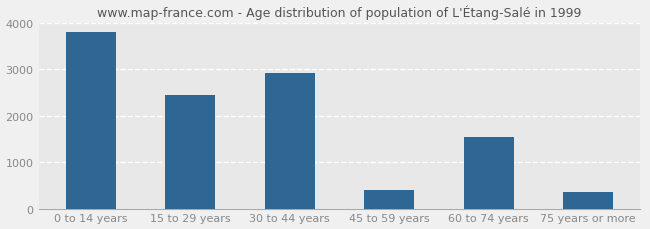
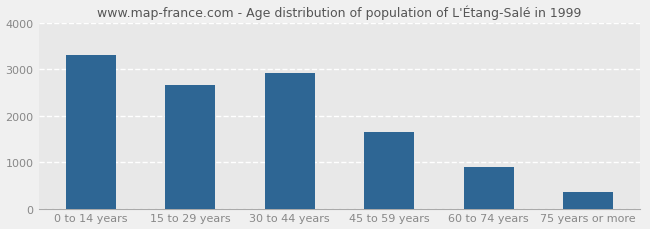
0 to 14 years: 3800 -> 3300
15 to 29 years: 2450 -> 2670
45 to 59 years: 400 -> 1650
60 to 74 years: 1550 -> 900
